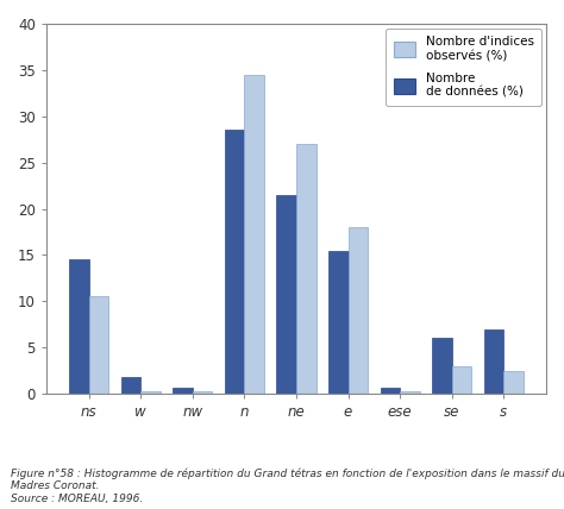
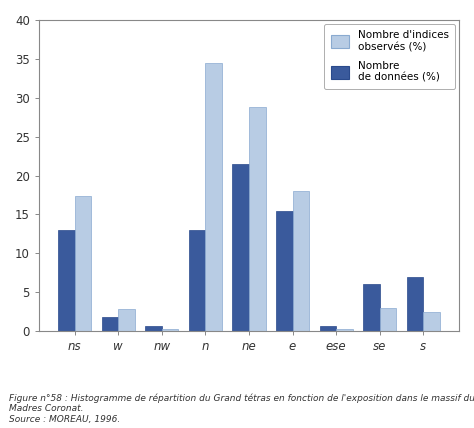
Nombre de données (%)/ns: 14.5 -> 13.0
Nombre d'indices observés (%)/ns: 10.5 -> 17.4
Nombre d'indices observés (%)/w: 0.3 -> 2.8
Nombre de données (%)/n: 28.5 -> 13.0
Nombre d'indices observés (%)/ne: 27.0 -> 28.8
